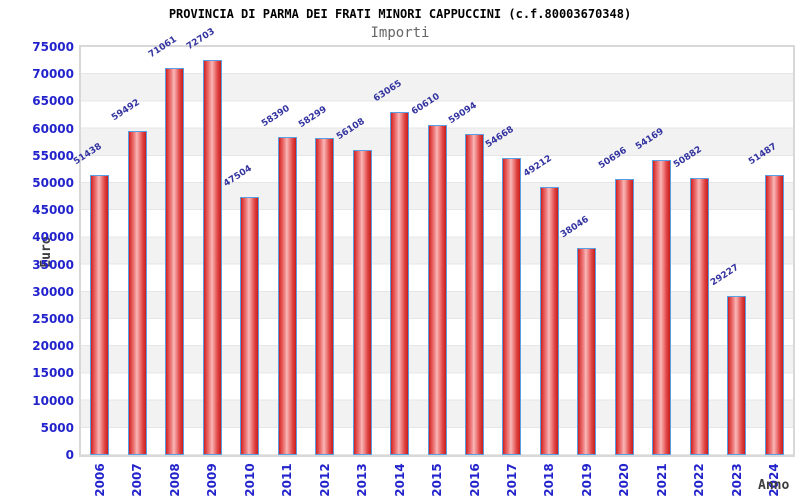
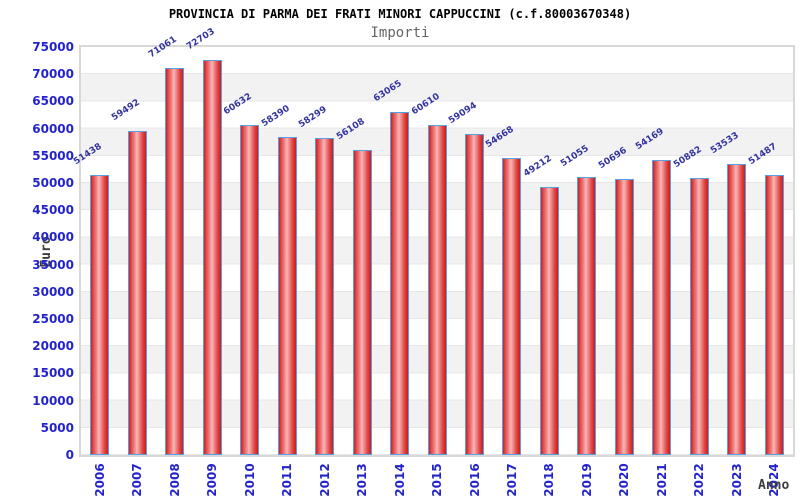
2010: 47504 -> 60632
2019: 38046 -> 51055
2023: 29227 -> 53533
